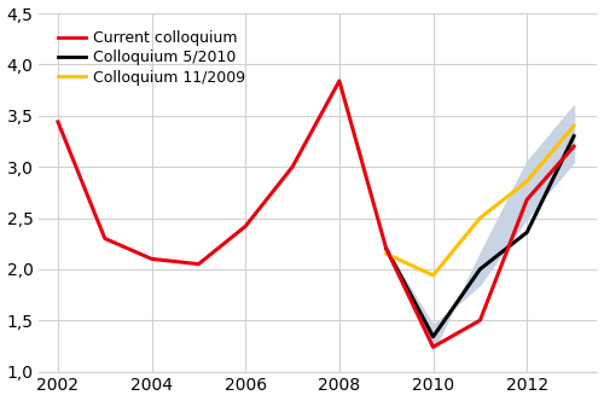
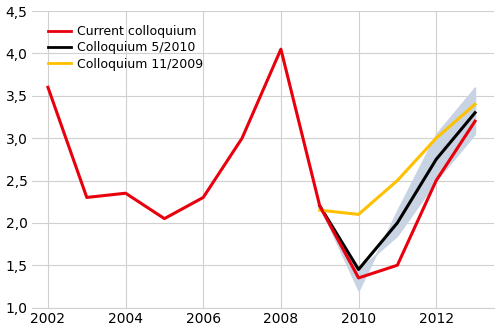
Current colloquium/2002: 3,44 -> 3,60
Current colloquium/2004: 2,10 -> 2,35
Current colloquium/2006: 2,42 -> 2,30
Current colloquium/2008: 3,84 -> 4,05
Current colloquium/2010: 1,24 -> 1,35
Colloquium 5/2010/2010: 1,34 -> 1,45
Colloquium 11/2009/2010: 1,94 -> 2,10
Current colloquium/2012: 2,68 -> 2,50
Colloquium 5/2010/2012: 2,36 -> 2,75
Colloquium 11/2009/2012: 2,86 -> 3,00
